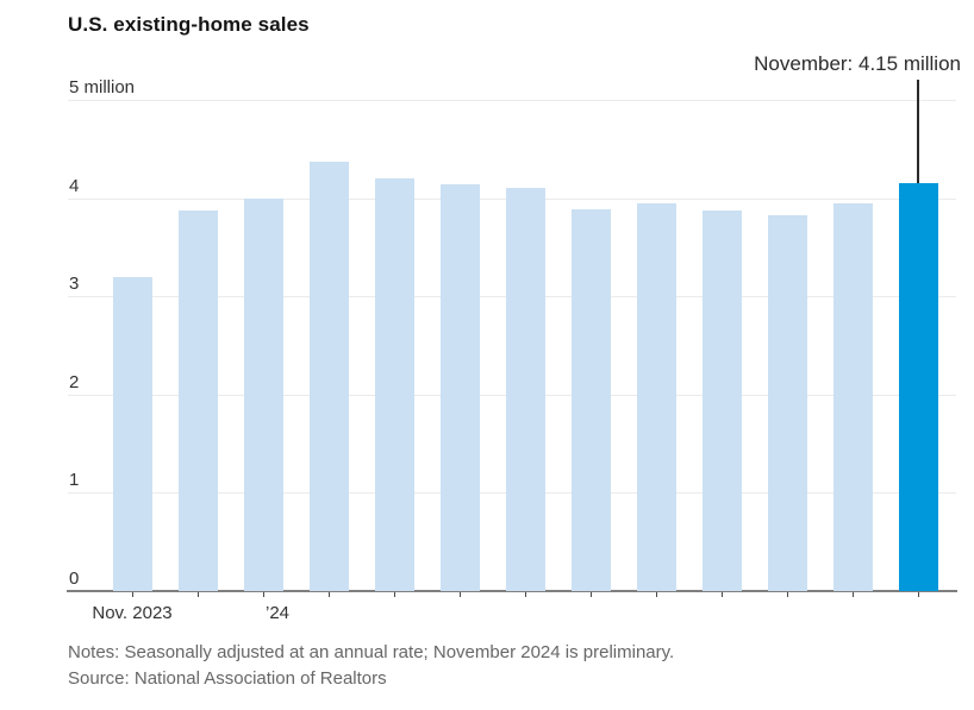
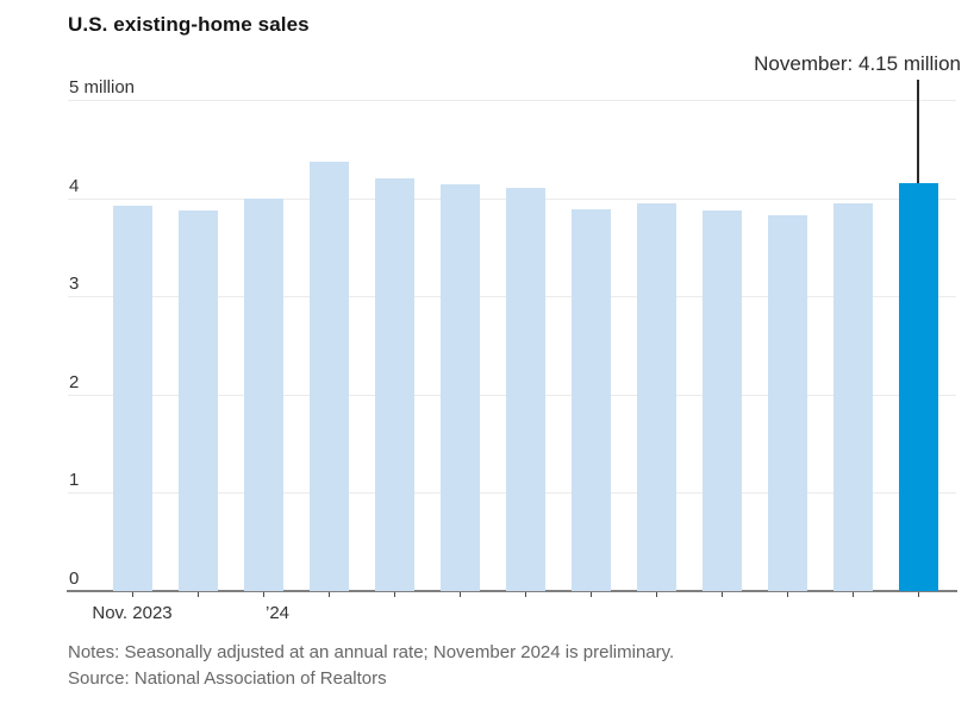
Nov. 2023: 3.2 -> 3.9
